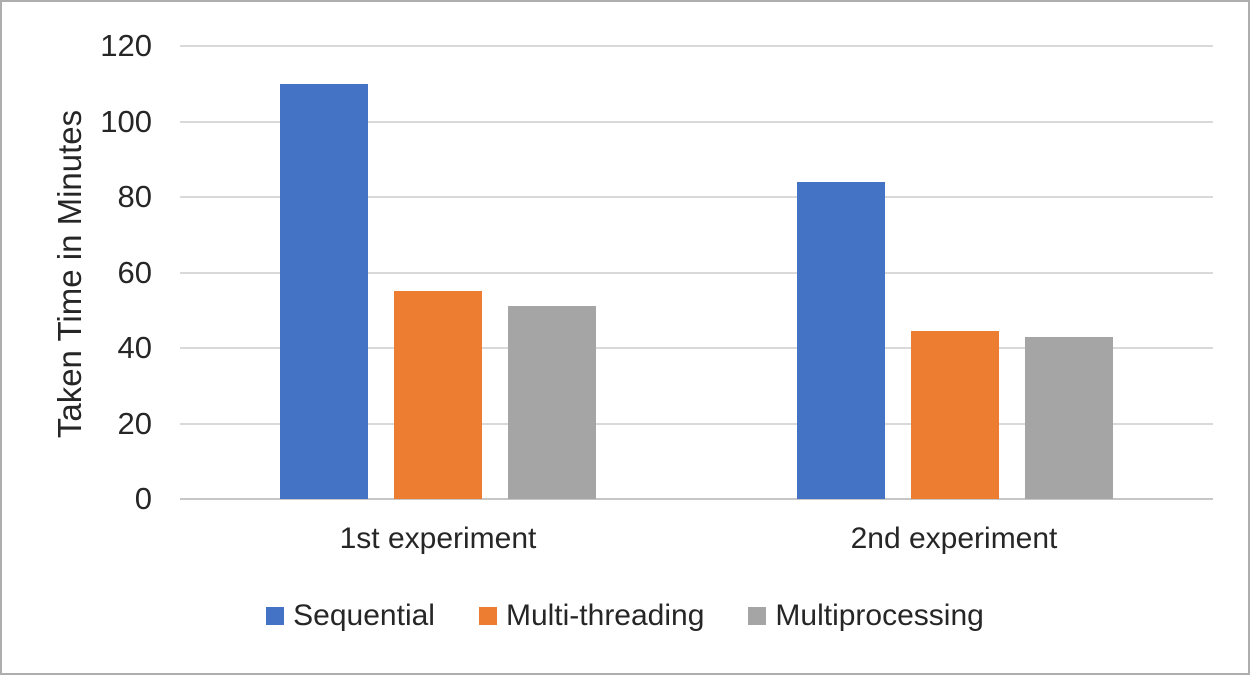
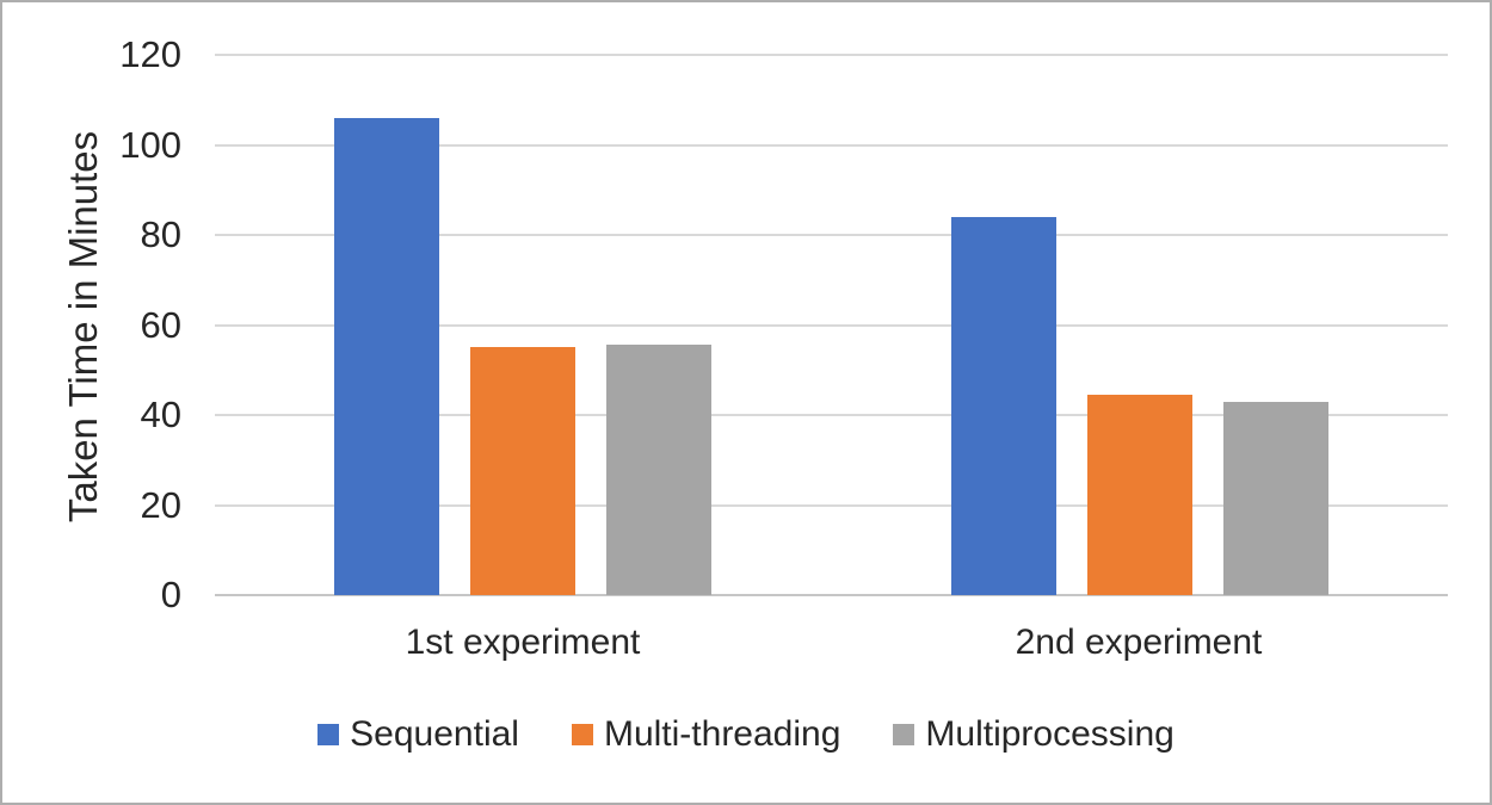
Sequential/1st experiment: 110 -> 106
Multiprocessing/1st experiment: 51 -> 56
